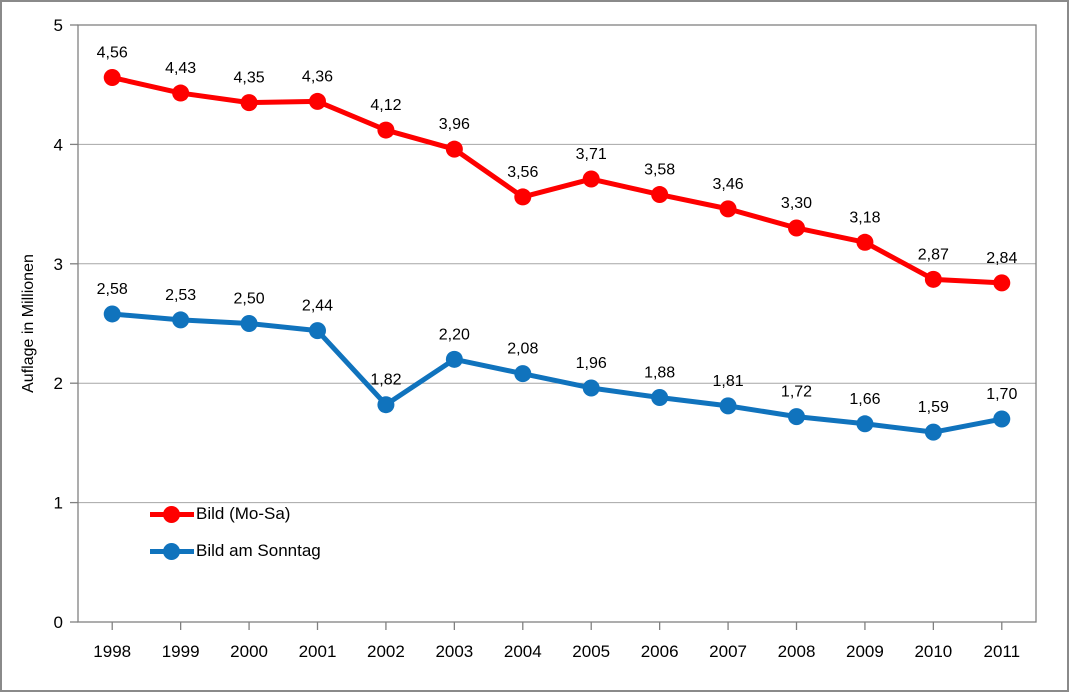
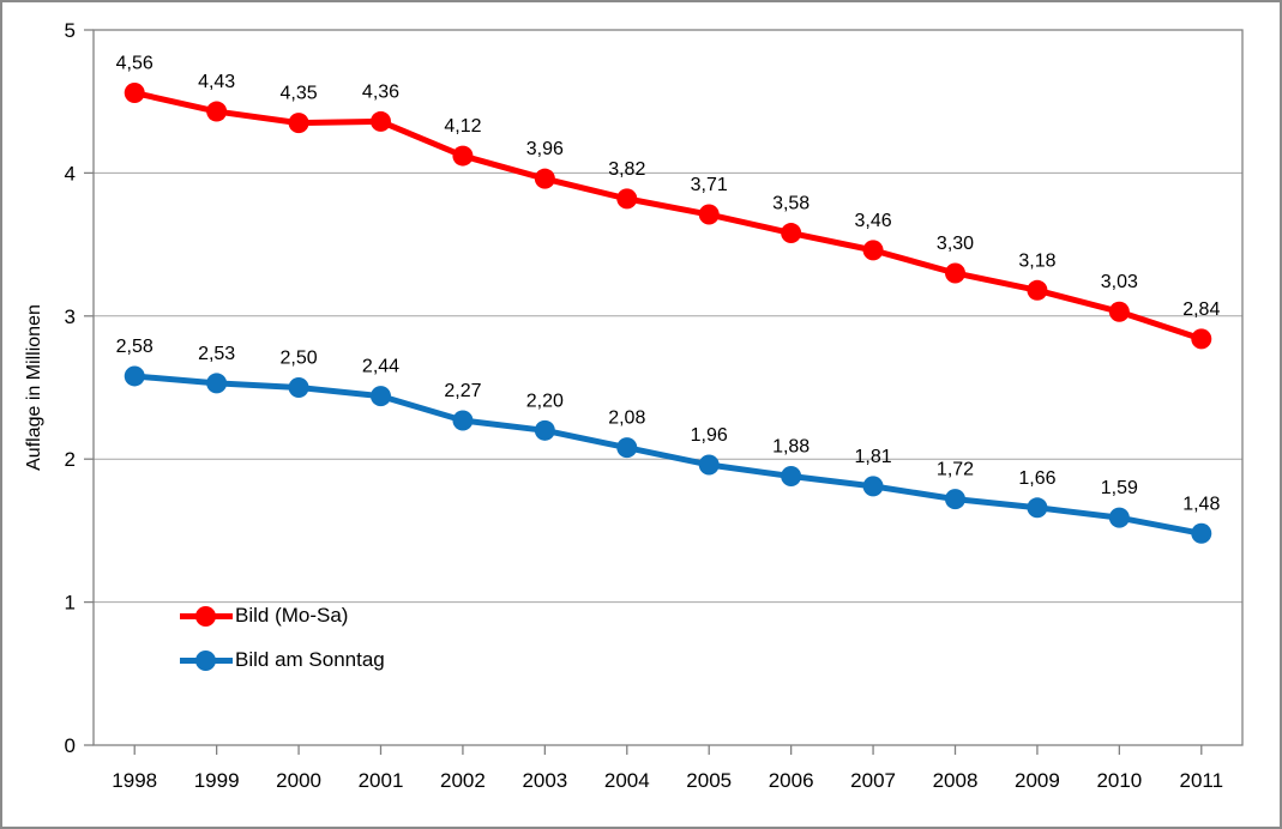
Bild am Sonntag/2002: 1,82 -> 2,27
Bild (Mo-Sa)/2004: 3,56 -> 3,82
Bild (Mo-Sa)/2010: 2,87 -> 3,03
Bild am Sonntag/2011: 1,70 -> 1,48
